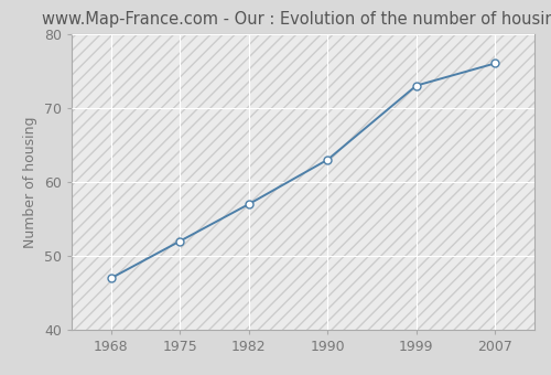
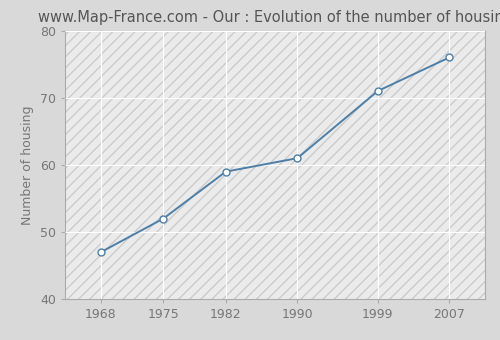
1982: 57 -> 59
1990: 63 -> 61
1999: 73 -> 71
